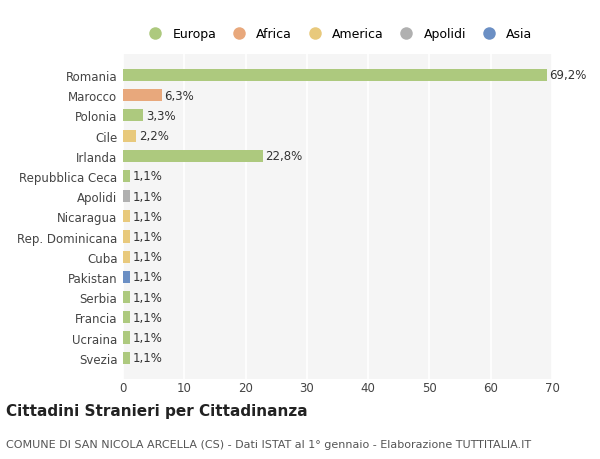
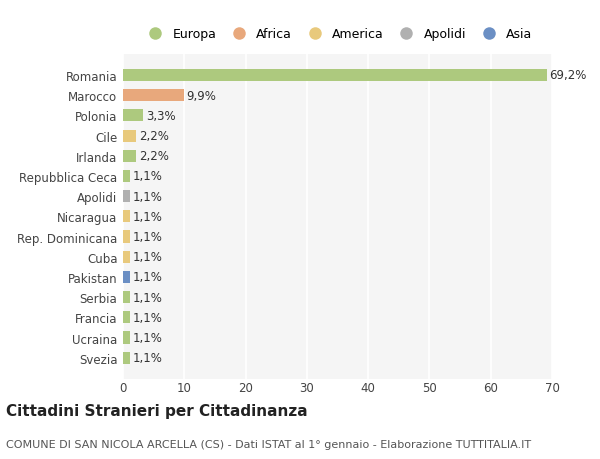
Marocco: 6,3% -> 9,9%
Irlanda: 22,8% -> 2,2%
